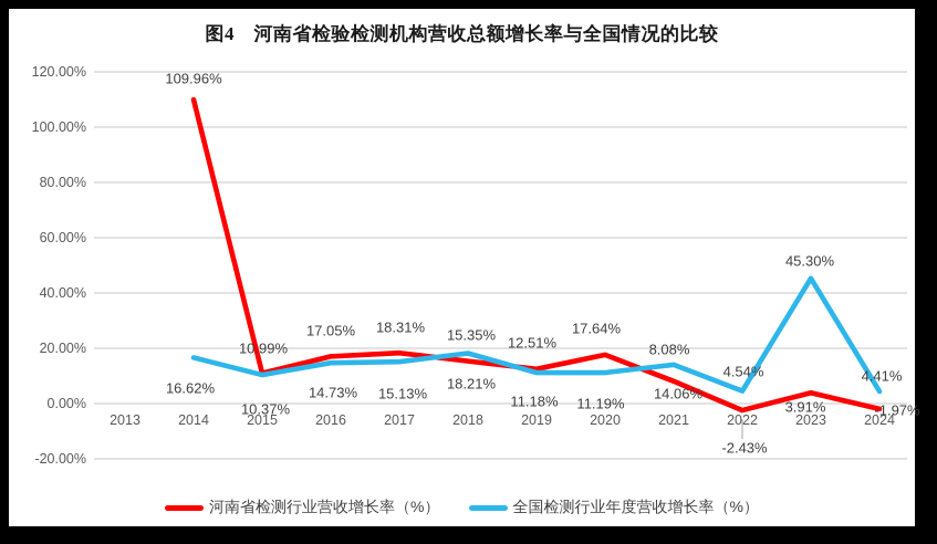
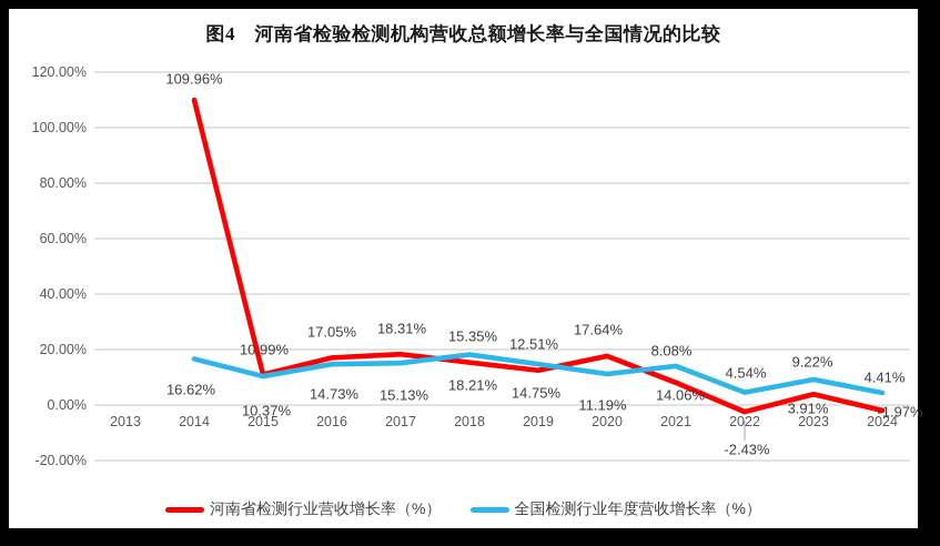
全国检测行业年度营收增长率（%）/2019: 11.18% -> 14.75%
全国检测行业年度营收增长率（%）/2023: 45.30% -> 9.22%
